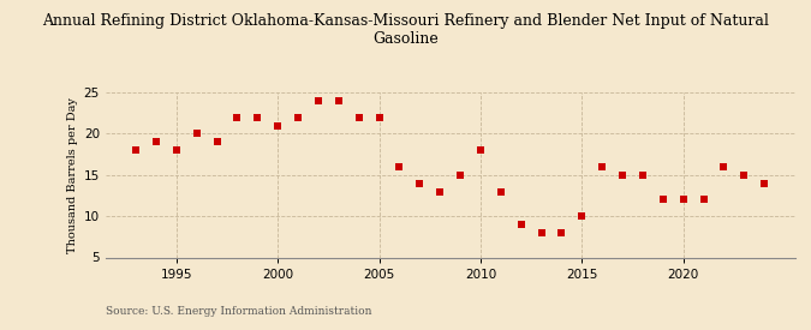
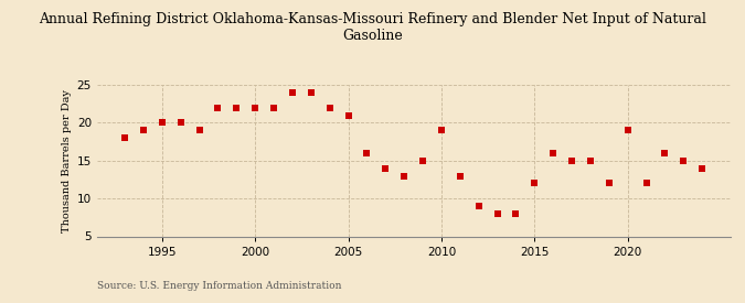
1995: 18 -> 20
2000: 21 -> 22
2005: 22 -> 21
2010: 18 -> 19
2015: 10 -> 12
2020: 12 -> 19
